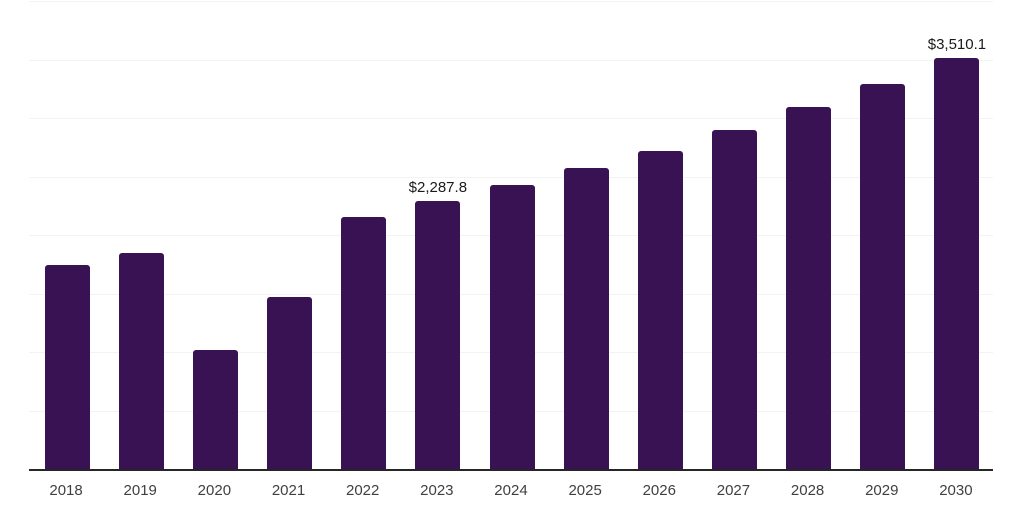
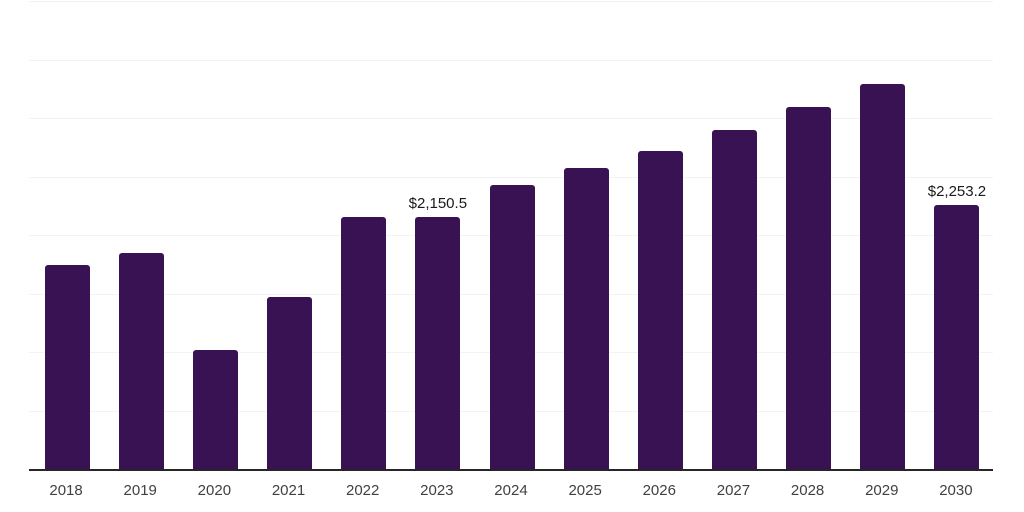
2023: $2,287.8 -> $2,150.5
2030: $3,510.1 -> $2,253.2
